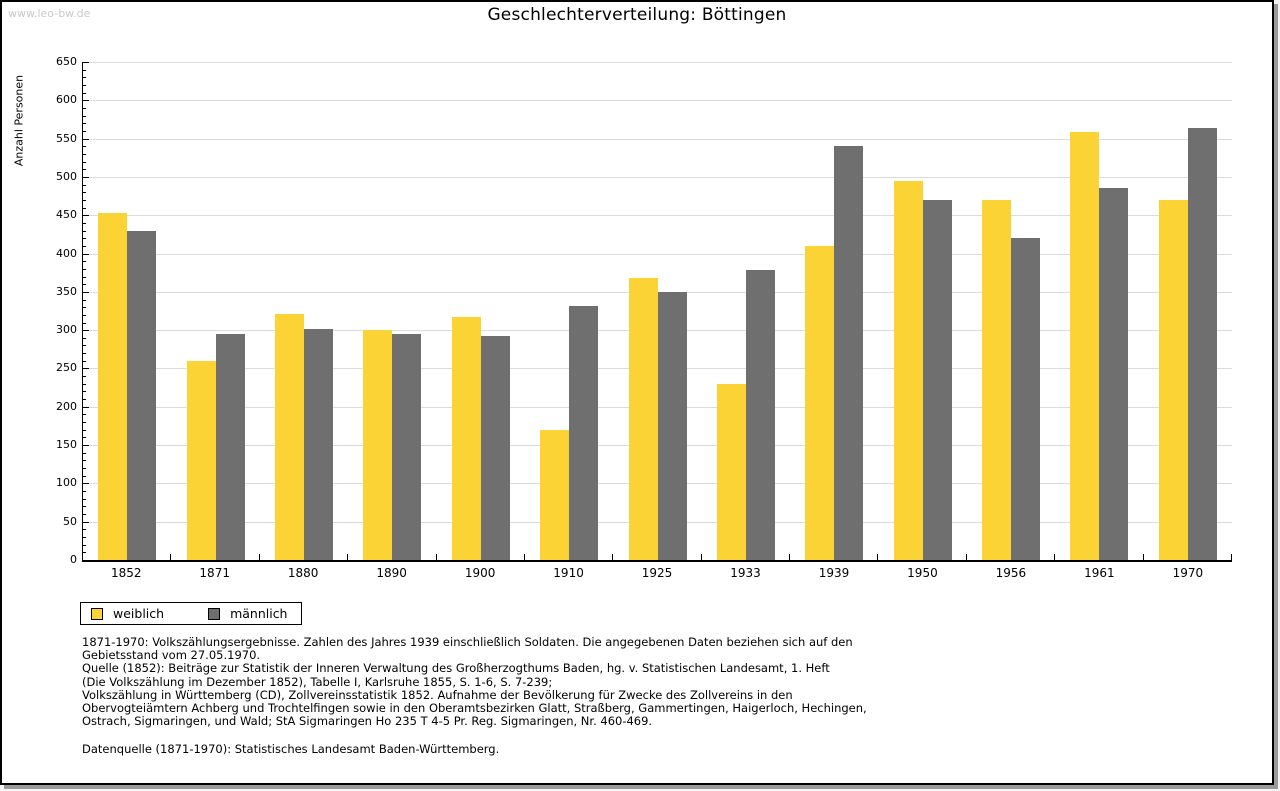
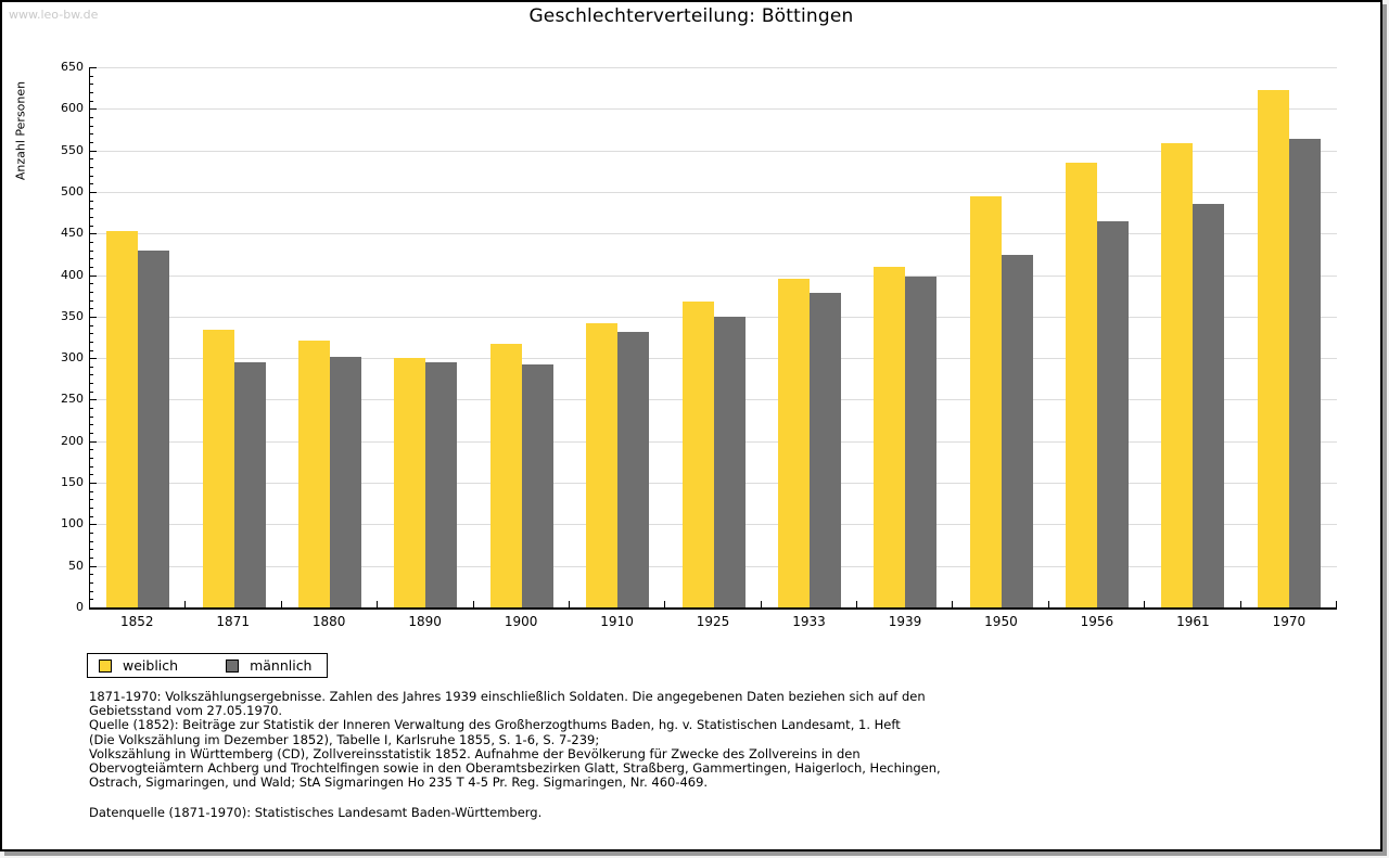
weiblich/1871: 260 -> 330
weiblich/1910: 170 -> 340
weiblich/1933: 230 -> 400
männlich/1939: 540 -> 400
männlich/1950: 470 -> 420
weiblich/1956: 470 -> 540
männlich/1956: 420 -> 460
weiblich/1970: 470 -> 620
